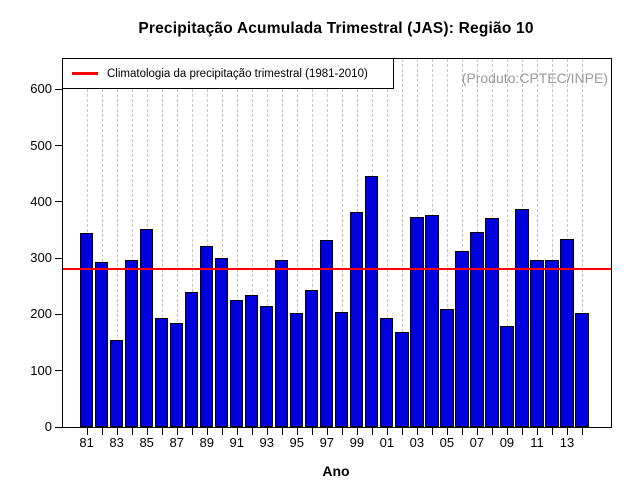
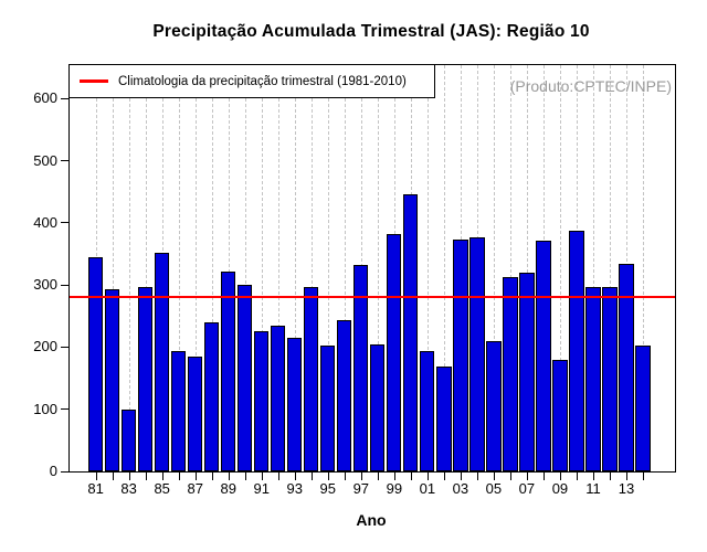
83: 160 -> 100
07: 350 -> 320
